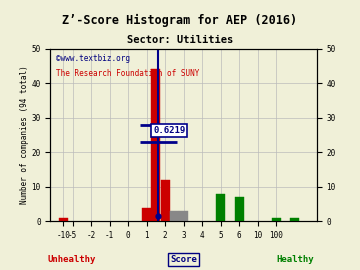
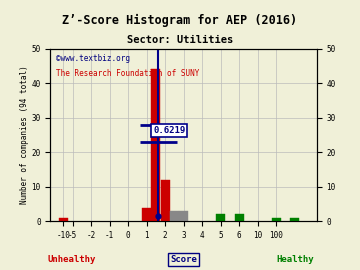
5: 8 -> 2
6: 7 -> 2
